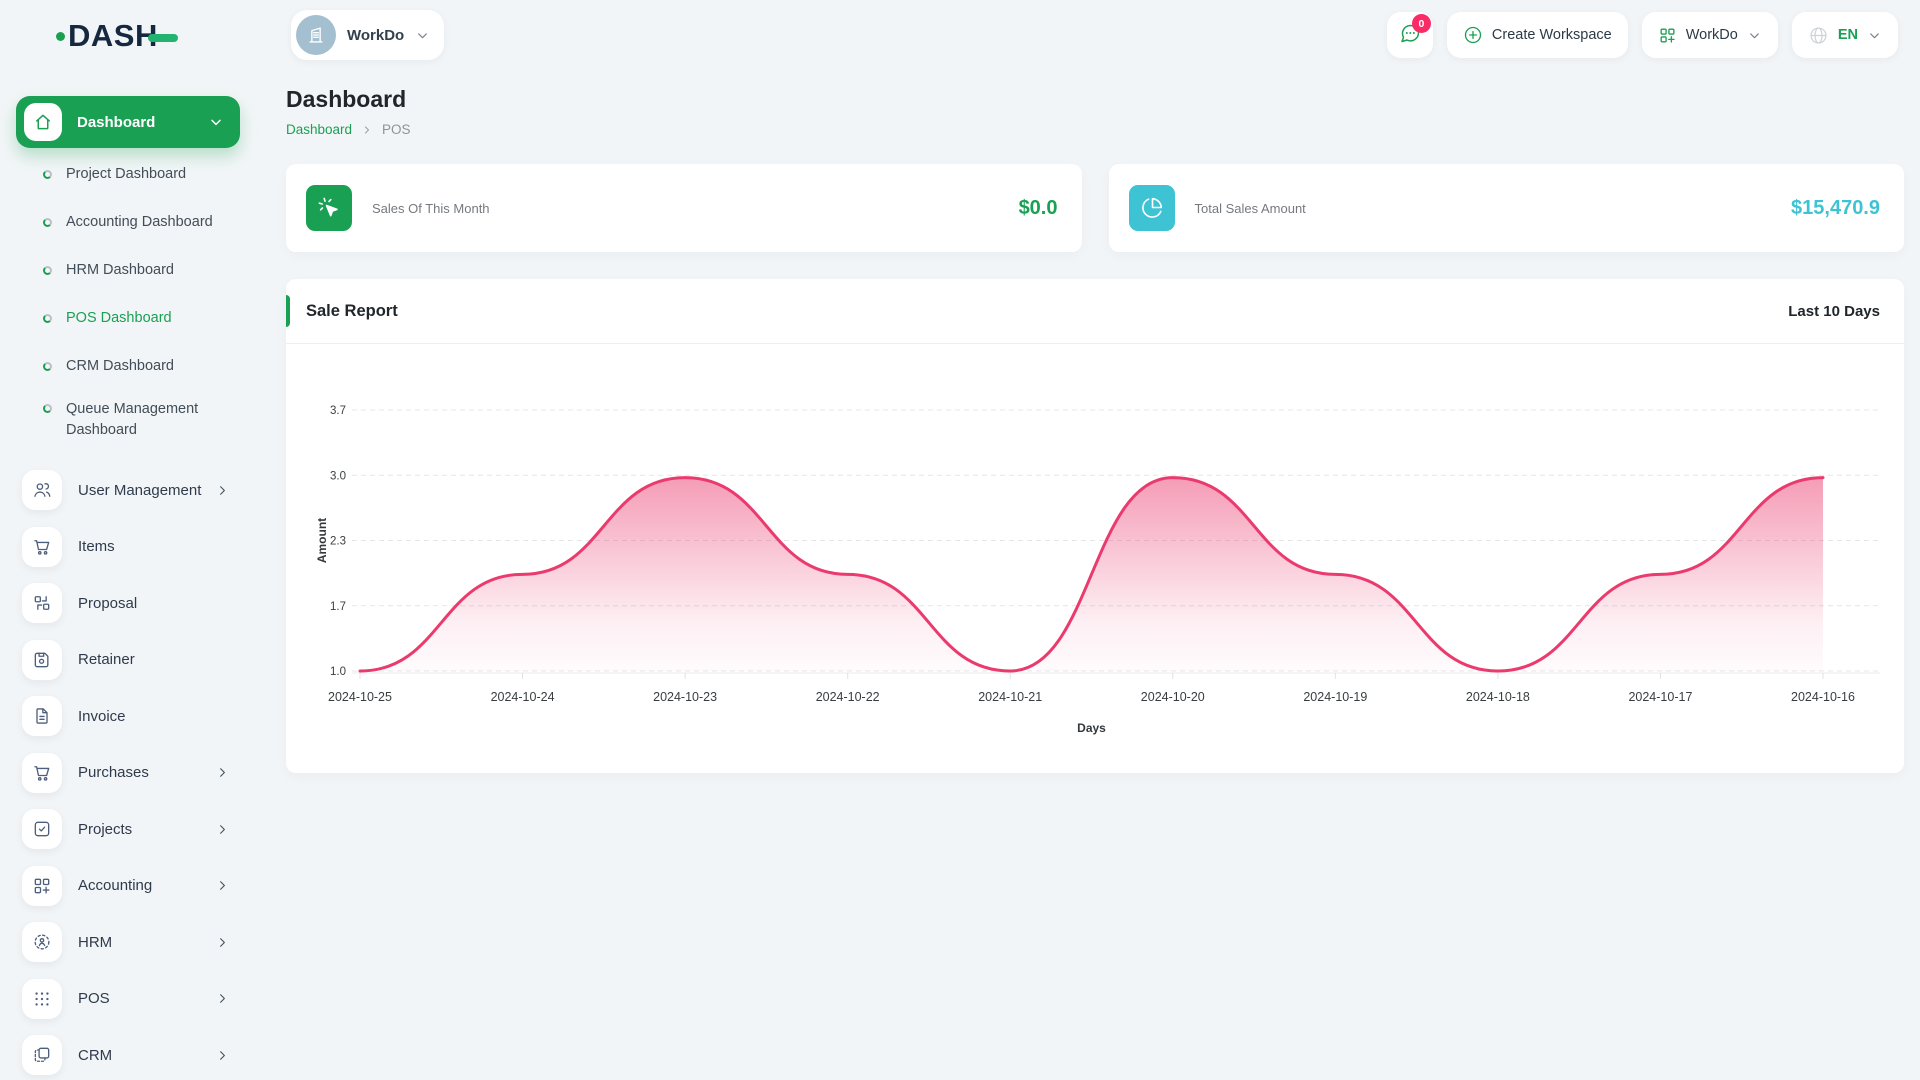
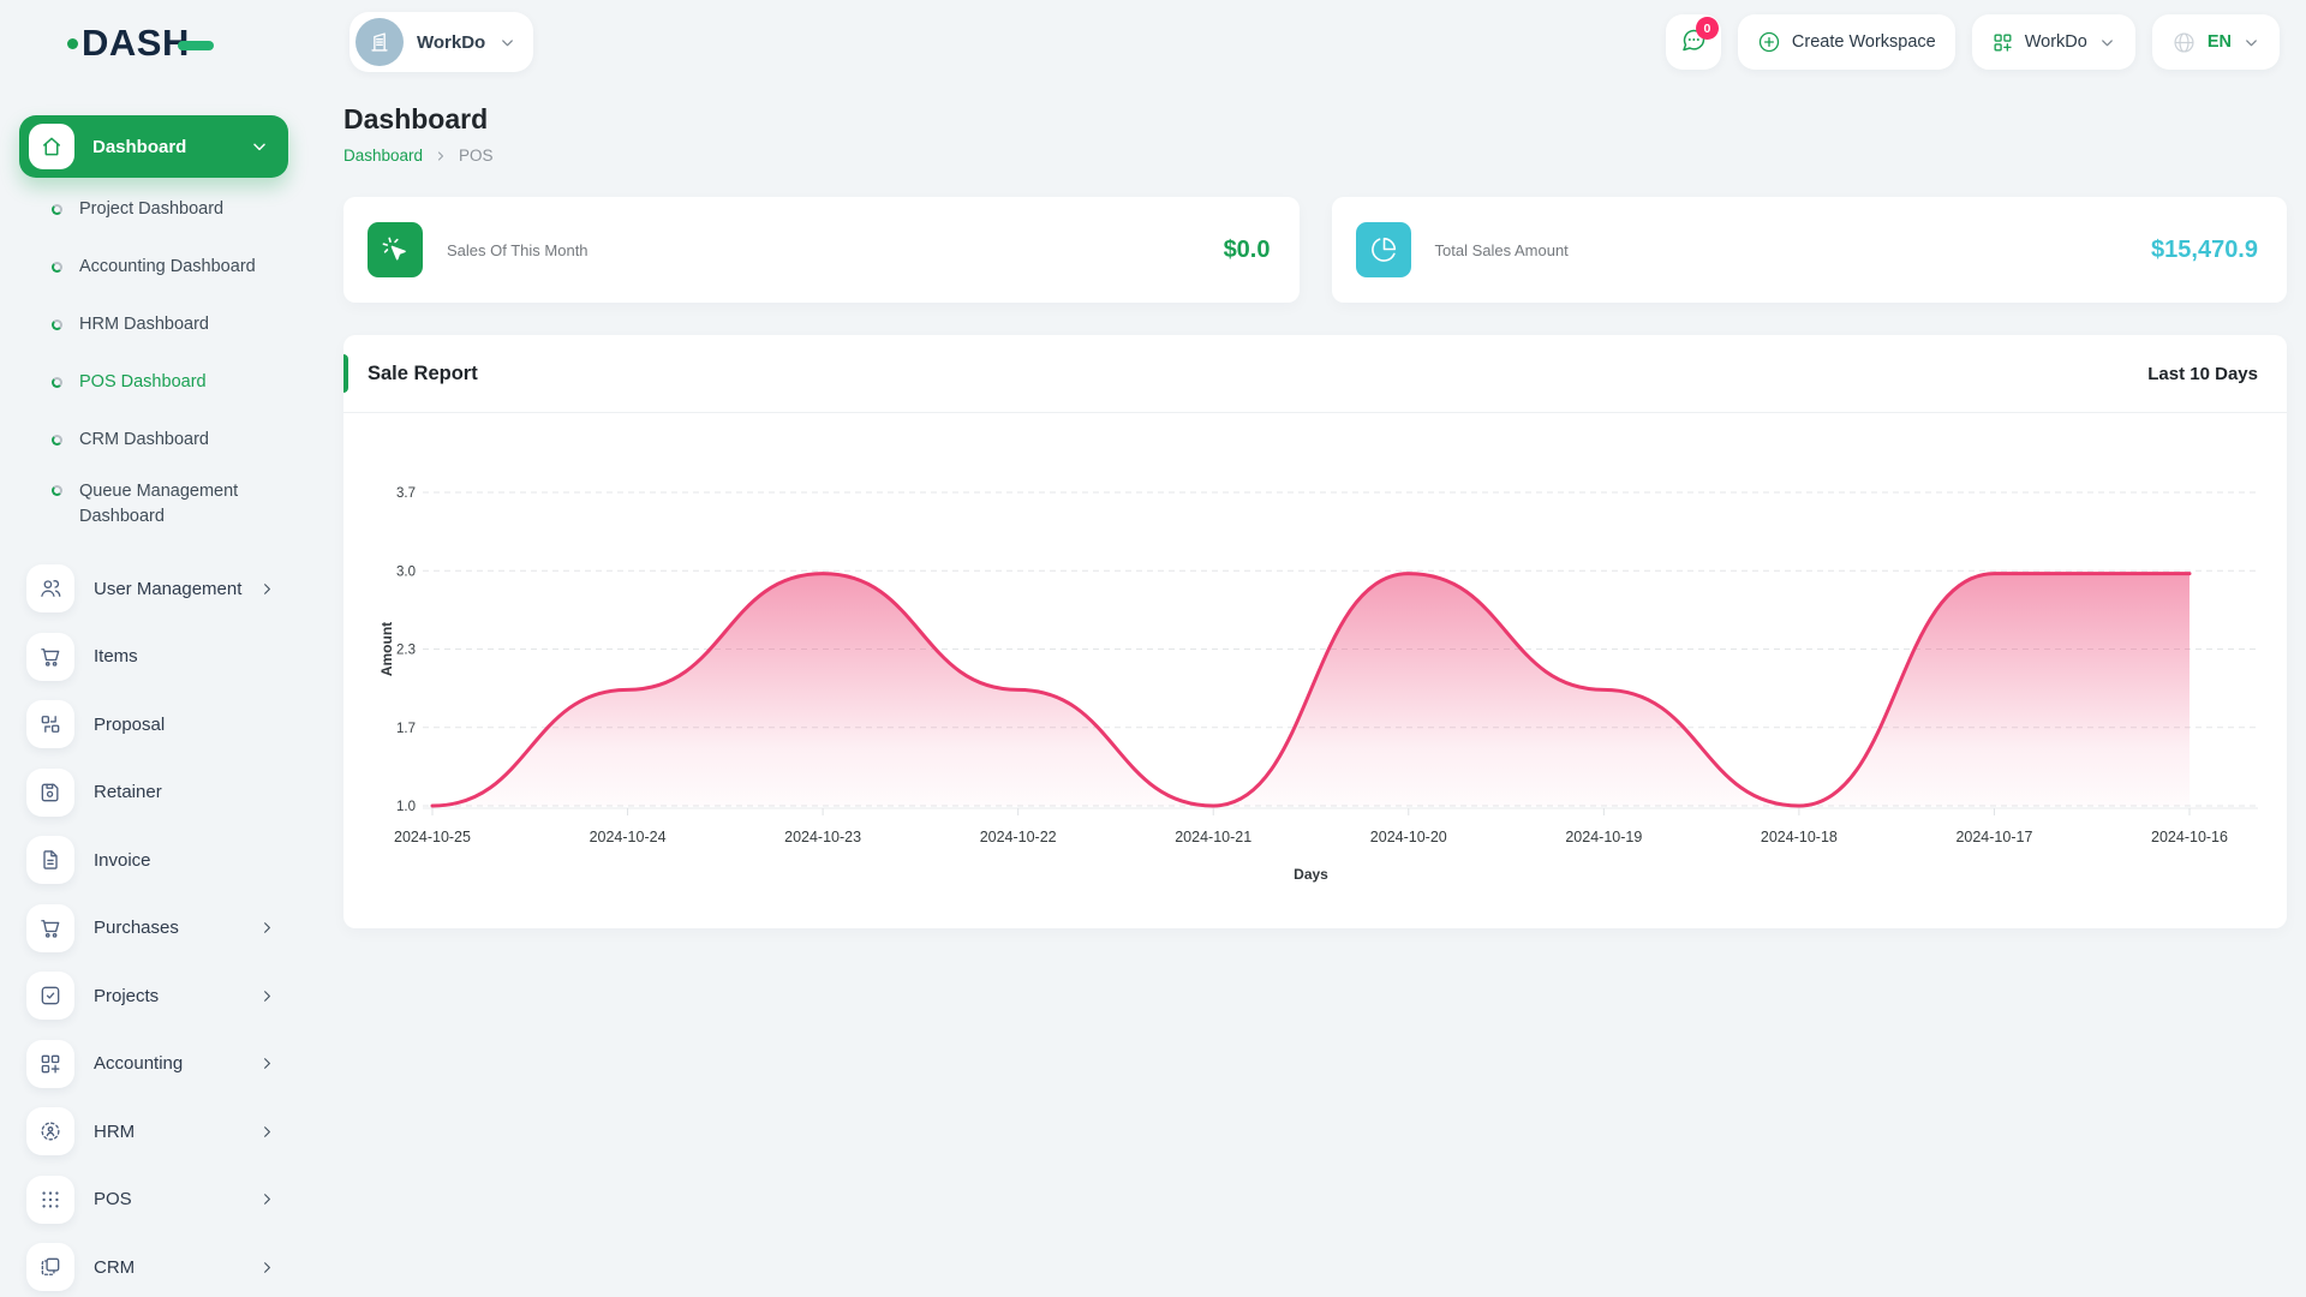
2024-10-17: 2 -> 3
